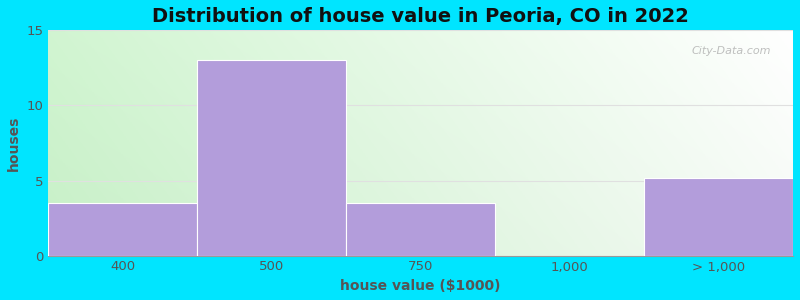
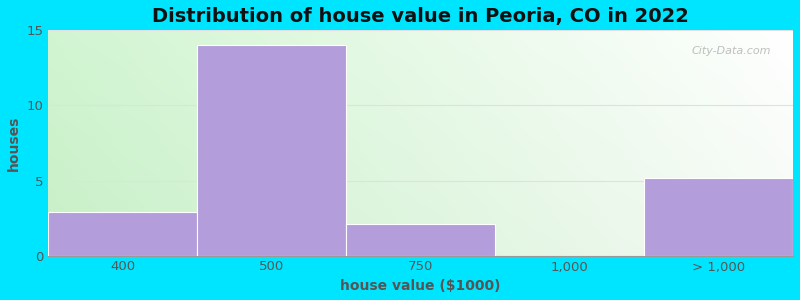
400: 3.5 -> 2.9
500: 13.0 -> 14.0
750: 3.5 -> 2.1
